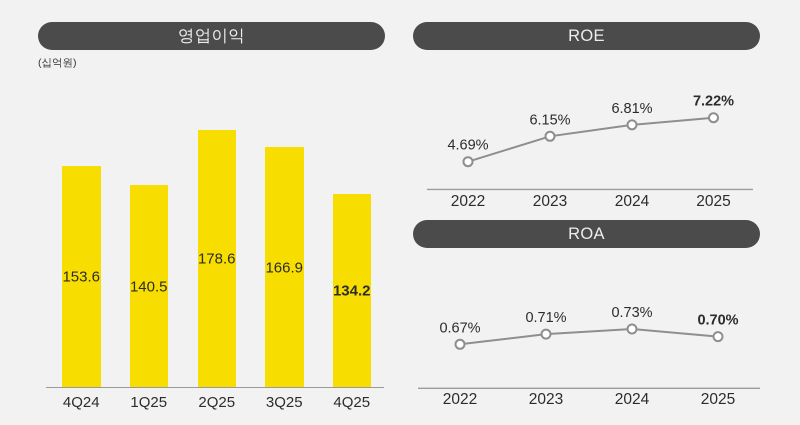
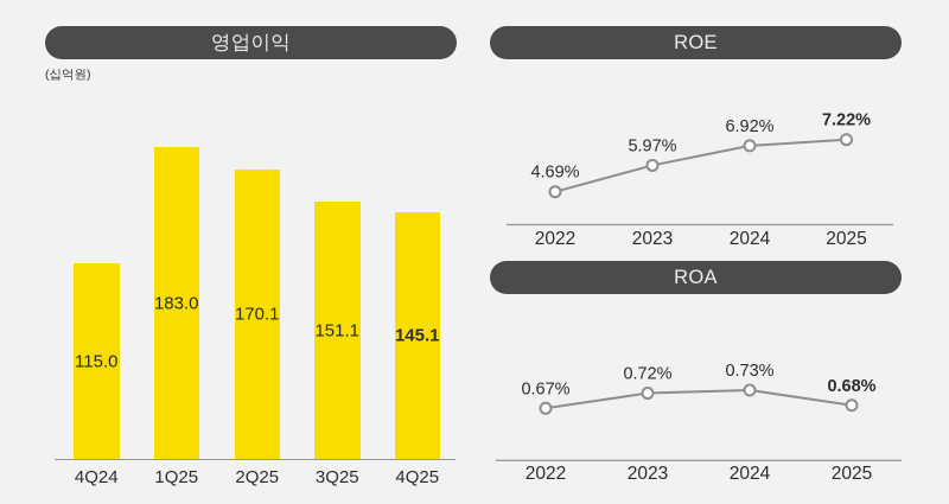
영업이익/4Q24: 153.6 -> 115.0
영업이익/1Q25: 140.5 -> 183.0
영업이익/2Q25: 178.6 -> 170.1
영업이익/3Q25: 166.9 -> 151.1
영업이익/4Q25: 134.2 -> 145.1
ROE/2023: 6.15% -> 5.97%
ROE/2024: 6.81% -> 6.92%
ROA/2023: 0.71% -> 0.72%
ROA/2025: 0.70% -> 0.68%
